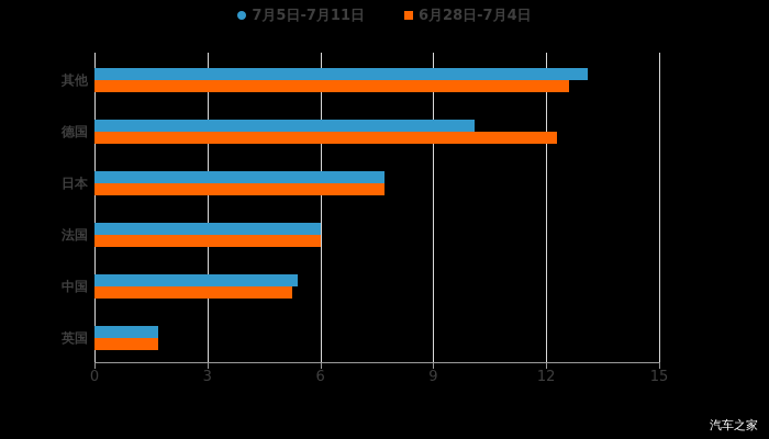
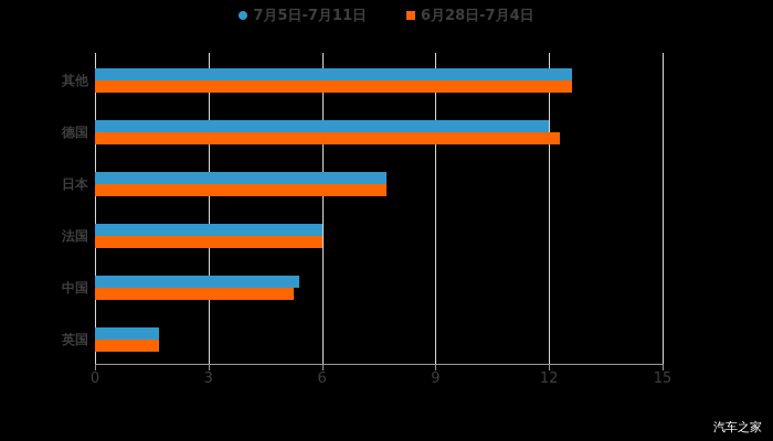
7月5日-7月11日/其他: 13.1 -> 12.6
7月5日-7月11日/德国: 10.1 -> 12.0
